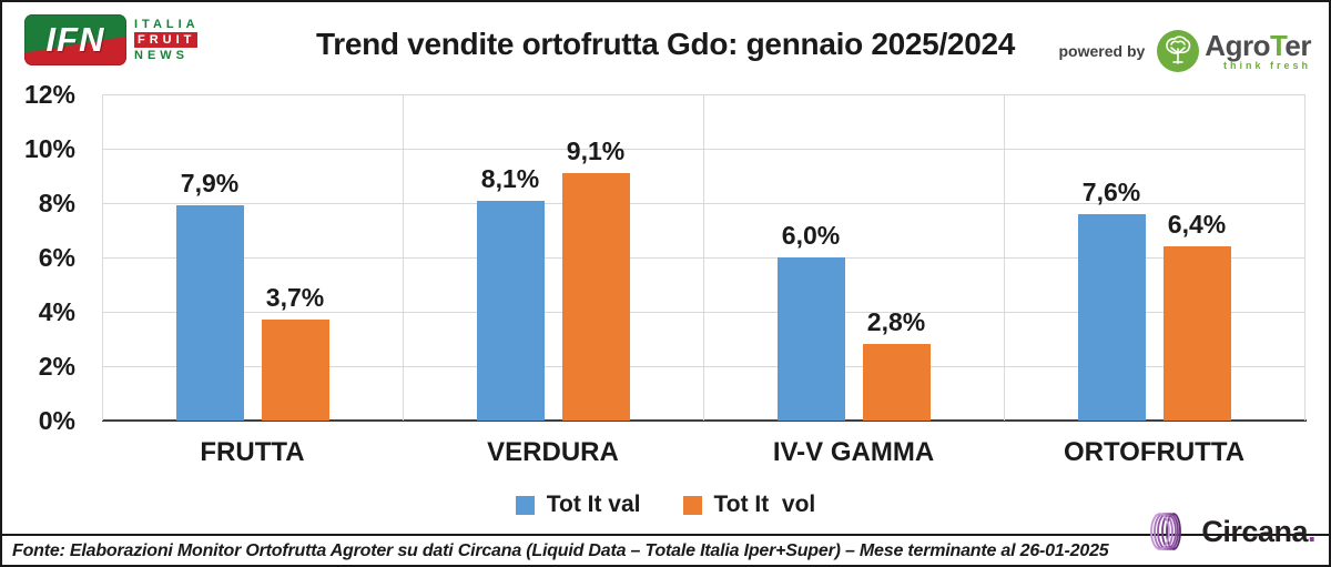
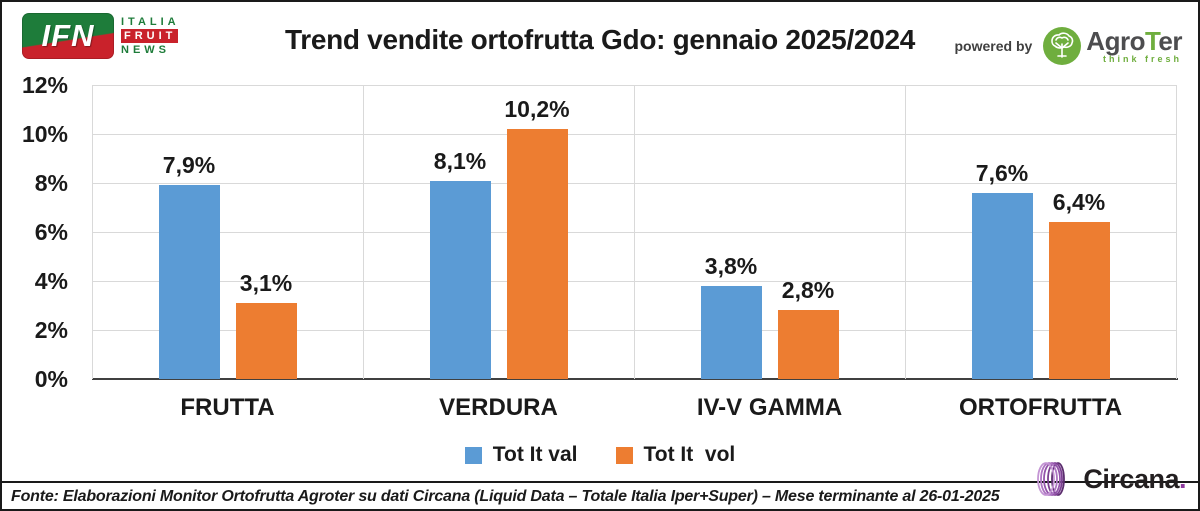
Tot It vol/FRUTTA: 3,7% -> 3,1%
Tot It vol/VERDURA: 9,1% -> 10,2%
Tot It val/IV-V GAMMA: 6,0% -> 3,8%
